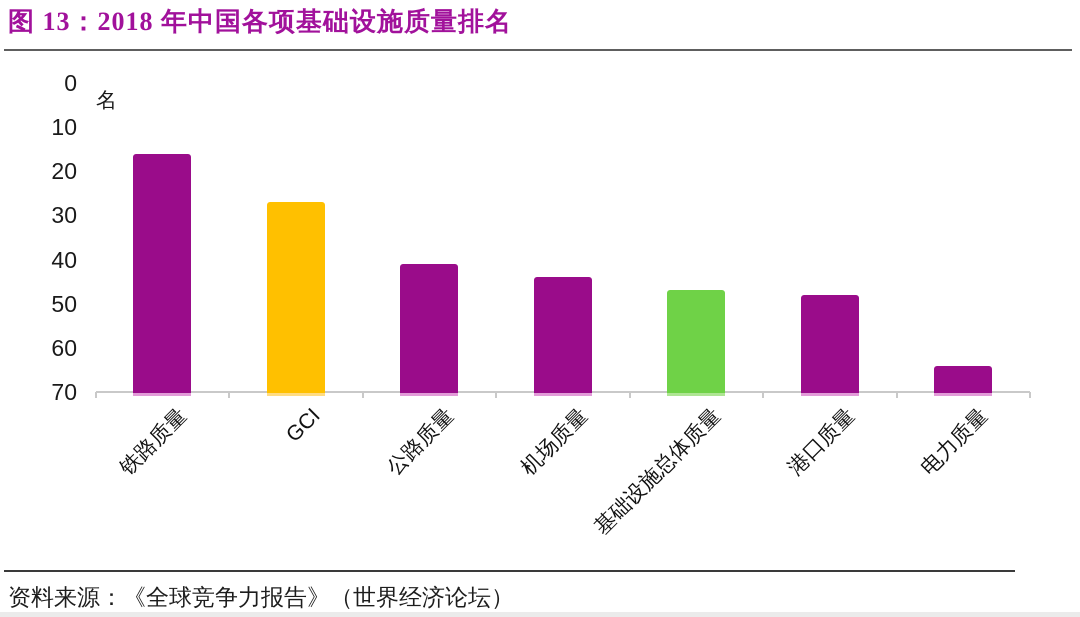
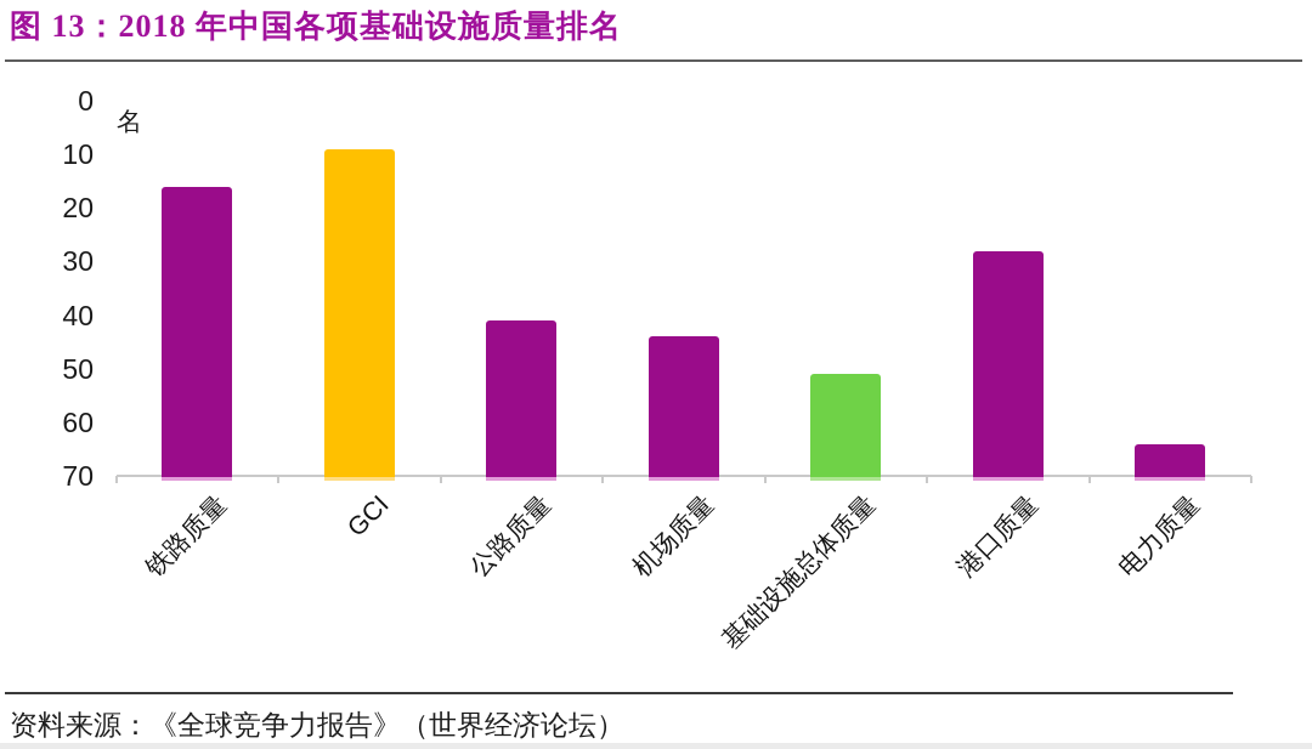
GCI: 27 -> 9
基础设施总体质量: 47 -> 51
港口质量: 48 -> 28
